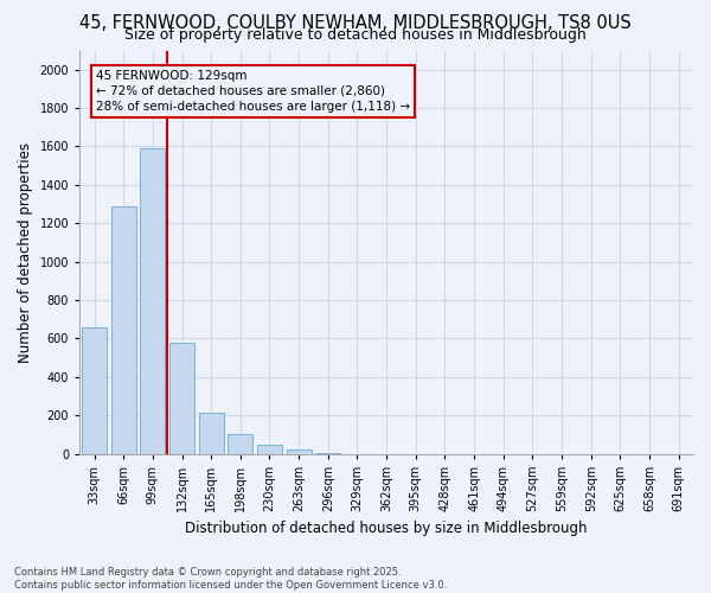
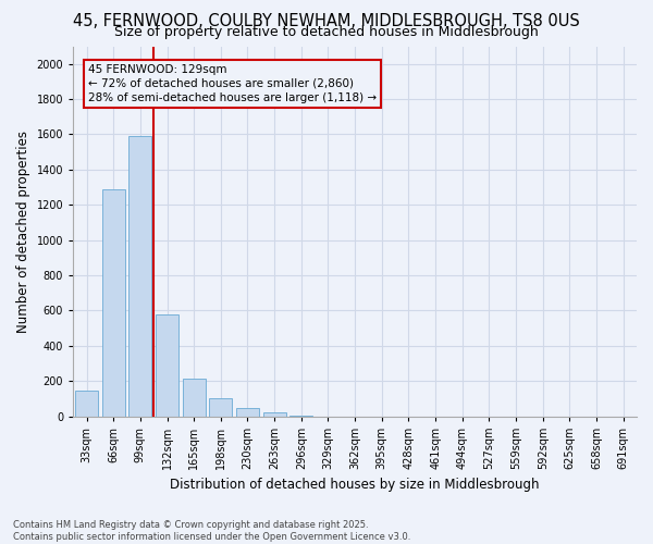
33sqm: 660 -> 140
